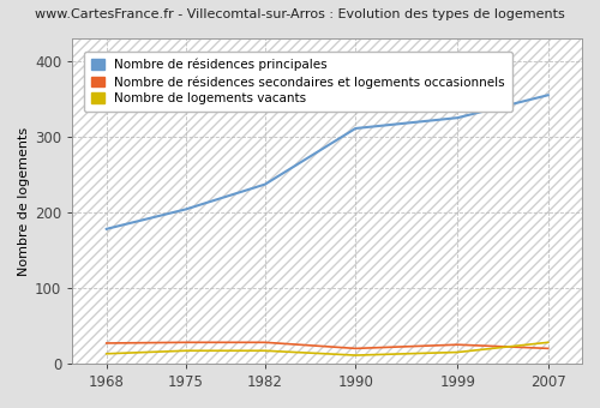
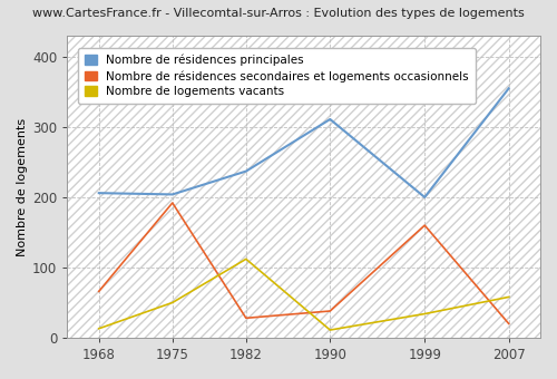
Nombre de résidences principales/1968: 178 -> 206
Nombre de résidences secondaires et logements occasionnels/1968: 27 -> 66
Nombre de résidences secondaires et logements occasionnels/1975: 28 -> 192
Nombre de logements vacants/1975: 17 -> 50
Nombre de logements vacants/1982: 17 -> 112
Nombre de résidences secondaires et logements occasionnels/1990: 20 -> 38
Nombre de résidences principales/1999: 325 -> 200
Nombre de résidences secondaires et logements occasionnels/1999: 25 -> 160
Nombre de logements vacants/1999: 15 -> 34
Nombre de logements vacants/2007: 28 -> 58
